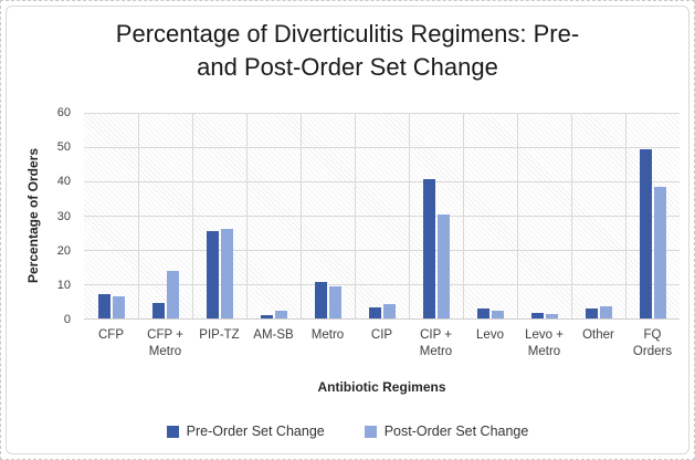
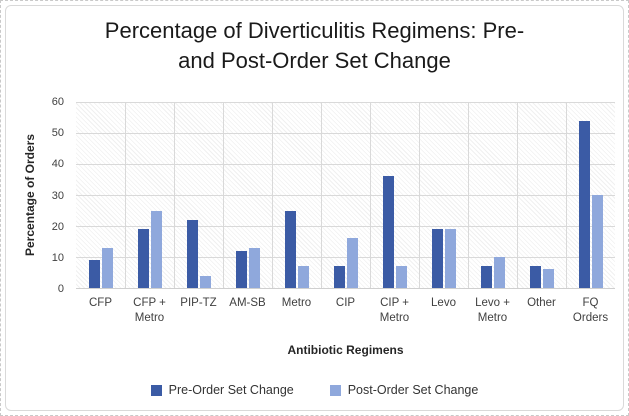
Pre-Order Set Change/CFP: 7 -> 9
Post-Order Set Change/CFP: 6 -> 13
Pre-Order Set Change/CFP + Metro: 5 -> 19
Post-Order Set Change/CFP + Metro: 14 -> 25
Pre-Order Set Change/PIP-TZ: 25 -> 22
Post-Order Set Change/PIP-TZ: 26 -> 4
Pre-Order Set Change/AM-SB: 1 -> 12
Post-Order Set Change/AM-SB: 2 -> 13
Pre-Order Set Change/Metro: 11 -> 25
Post-Order Set Change/Metro: 9 -> 7
Pre-Order Set Change/CIP: 3 -> 7
Post-Order Set Change/CIP: 4 -> 16
Pre-Order Set Change/CIP + Metro: 41 -> 36
Post-Order Set Change/CIP + Metro: 30 -> 7
Pre-Order Set Change/Levo: 3 -> 19
Post-Order Set Change/Levo: 2 -> 19
Pre-Order Set Change/Levo + Metro: 2 -> 7
Post-Order Set Change/Levo + Metro: 1 -> 10
Pre-Order Set Change/Other: 3 -> 7
Post-Order Set Change/Other: 4 -> 6
Pre-Order Set Change/FQ Orders: 49 -> 54
Post-Order Set Change/FQ Orders: 38 -> 30
